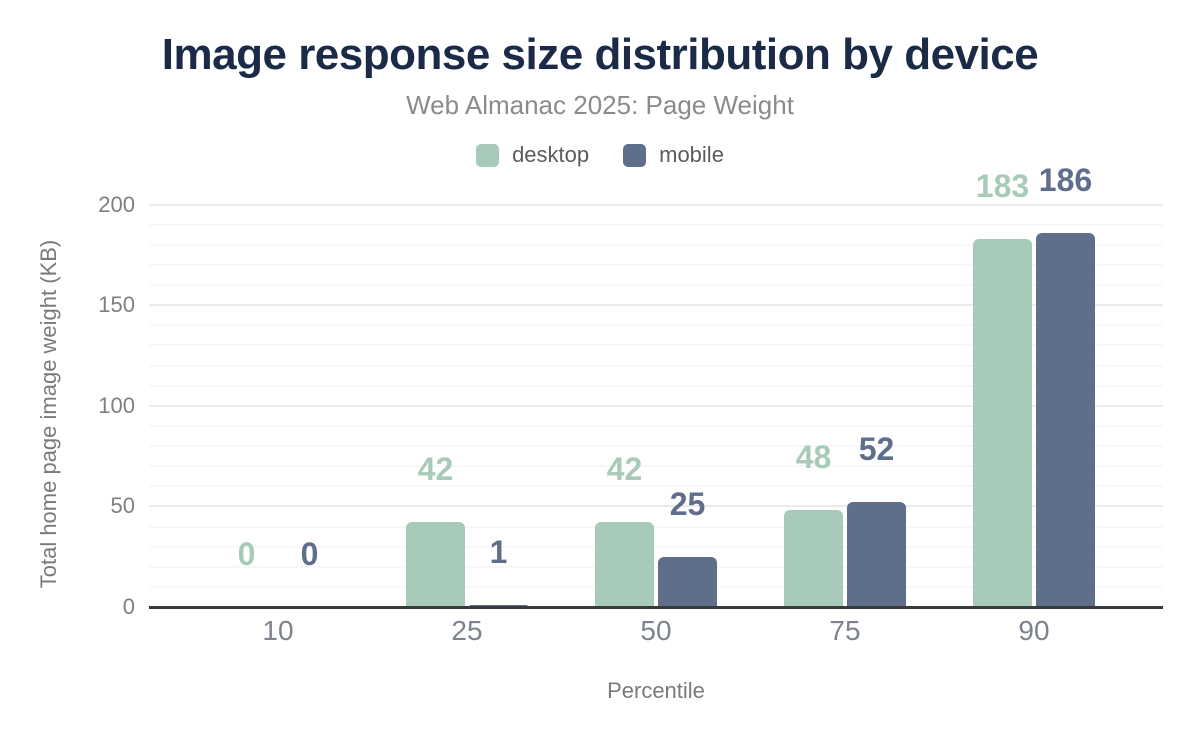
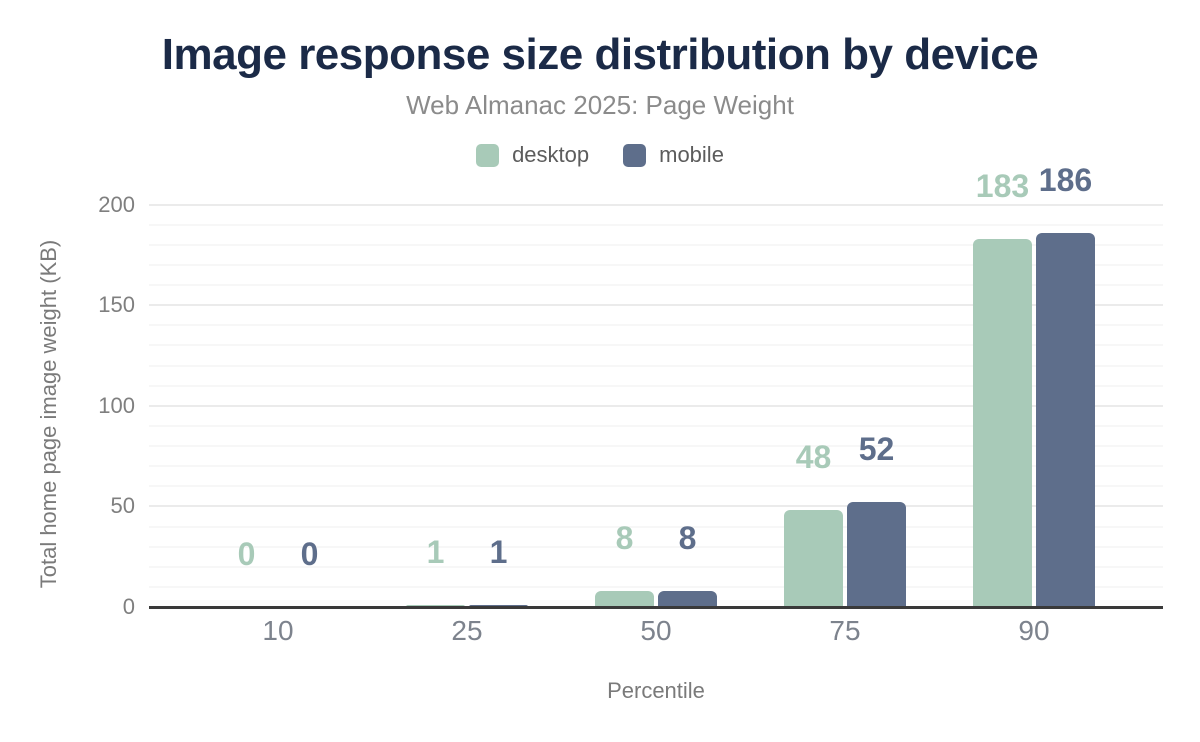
desktop/25: 42 -> 1
desktop/50: 42 -> 8
mobile/50: 25 -> 8
